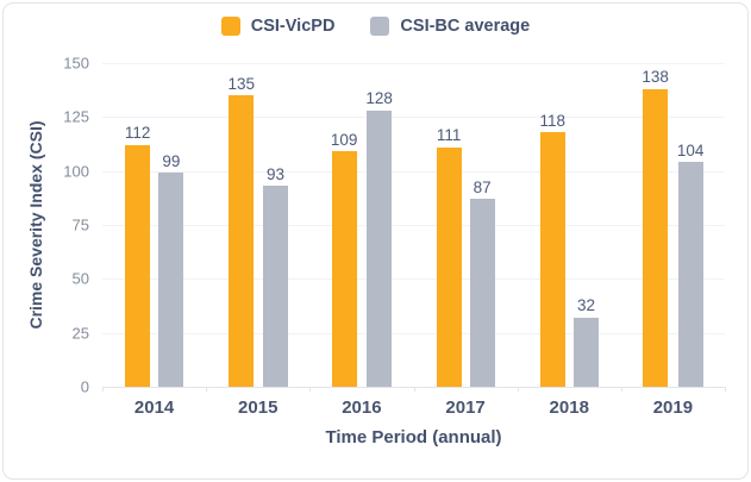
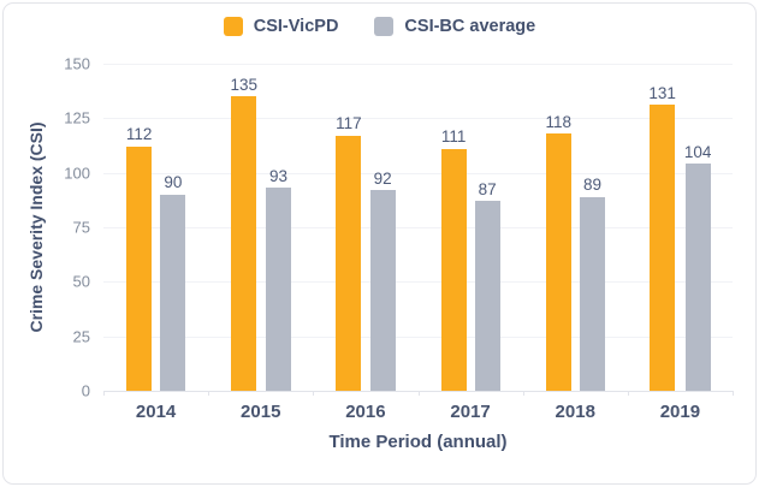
CSI-BC average/2014: 99 -> 90
CSI-VicPD/2016: 109 -> 117
CSI-BC average/2016: 128 -> 92
CSI-BC average/2018: 32 -> 89
CSI-VicPD/2019: 138 -> 131
